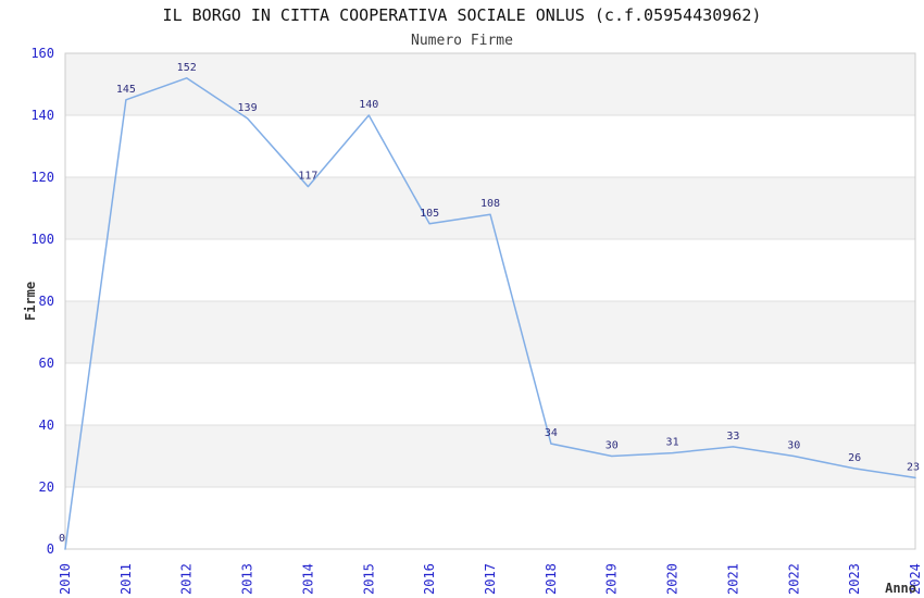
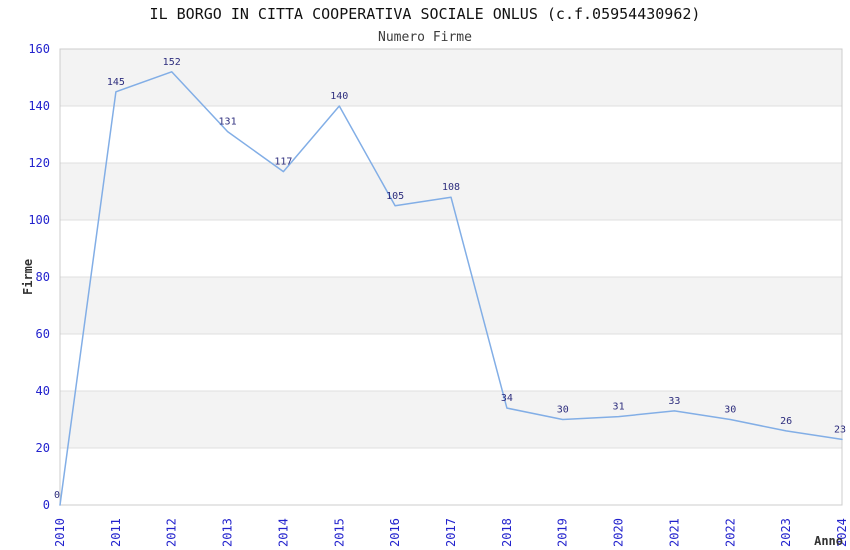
2013: 139 -> 131
